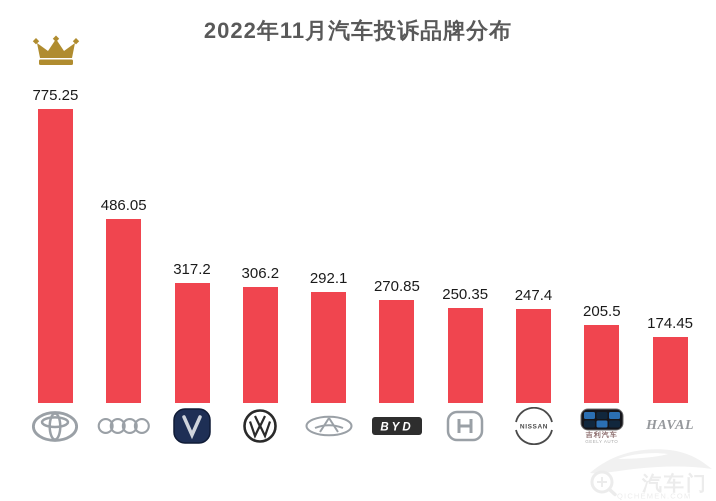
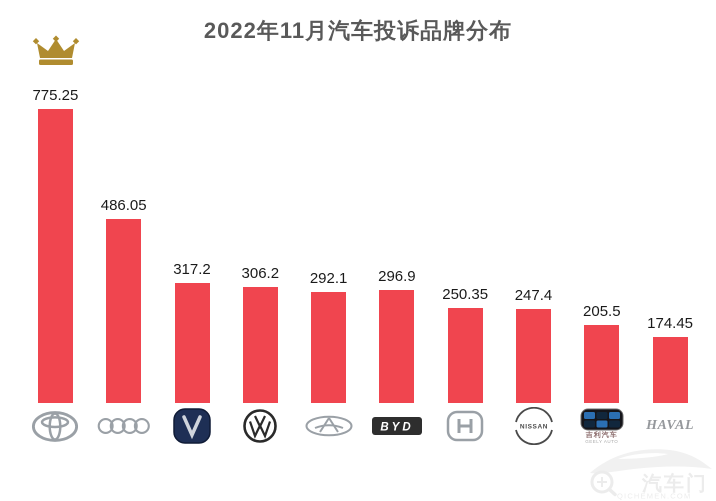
BYD: 270.85 -> 296.9
